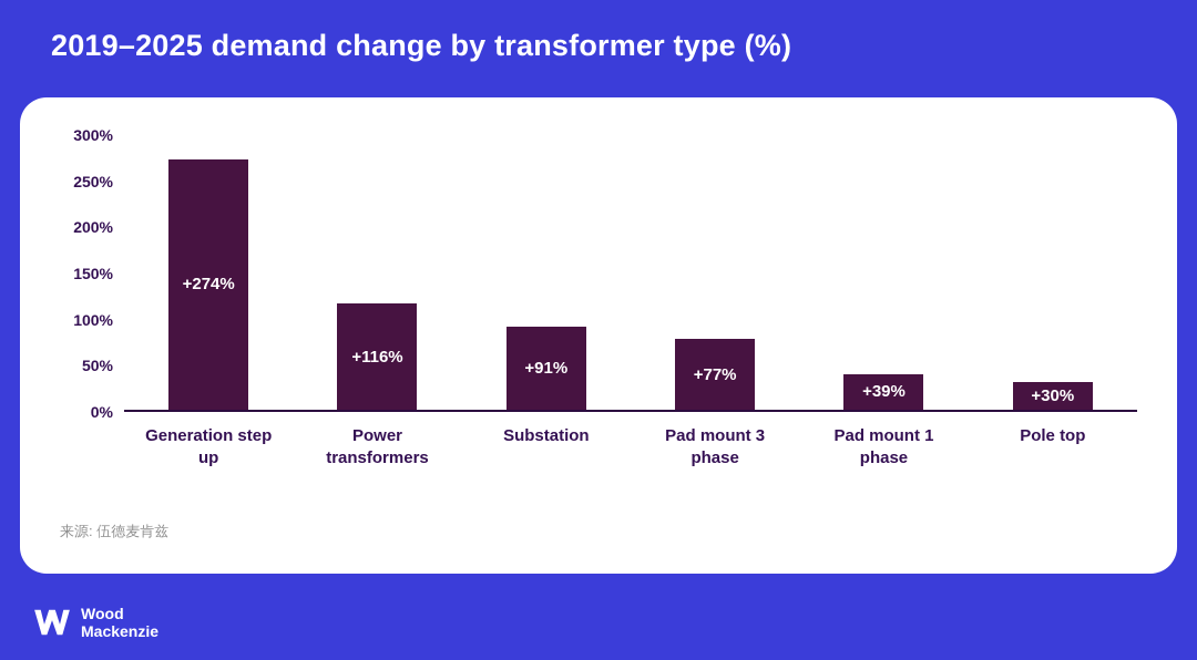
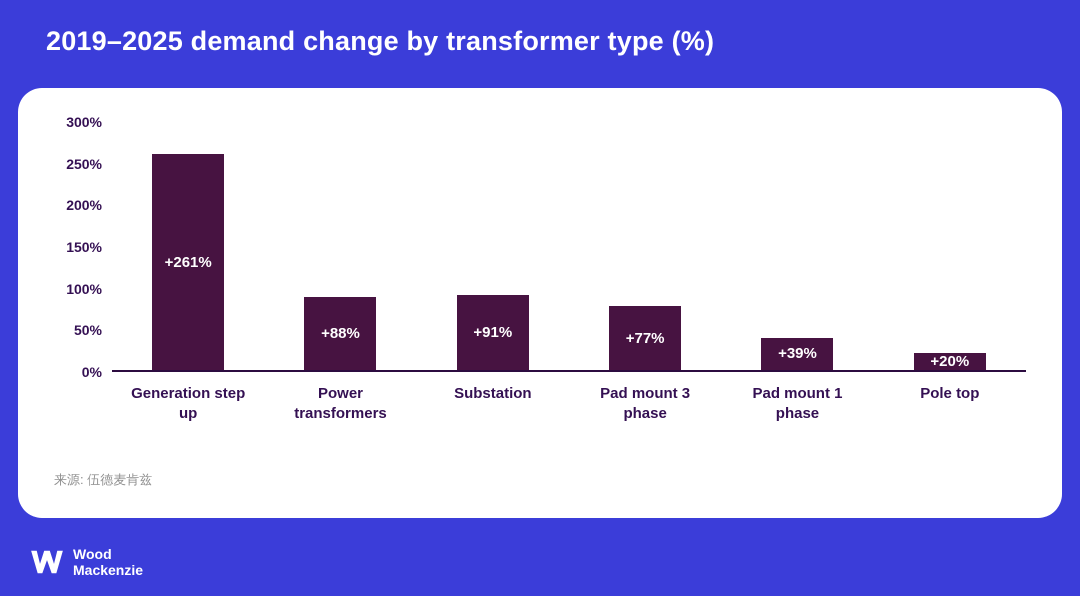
Generation step up: +274% -> +261%
Power transformers: +116% -> +88%
Pole top: +30% -> +20%
